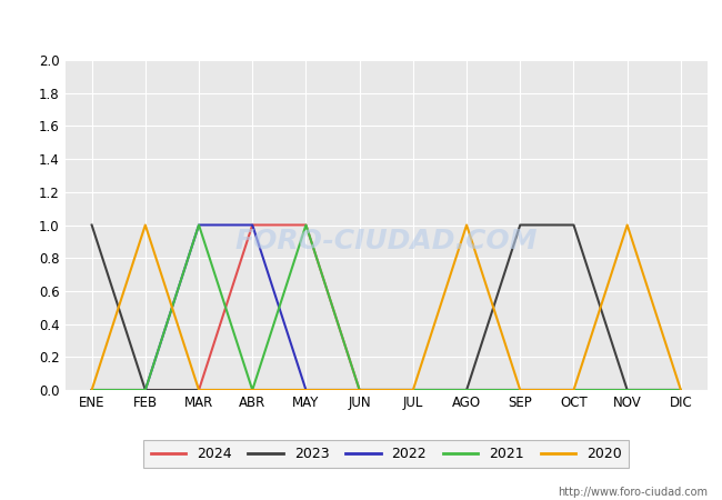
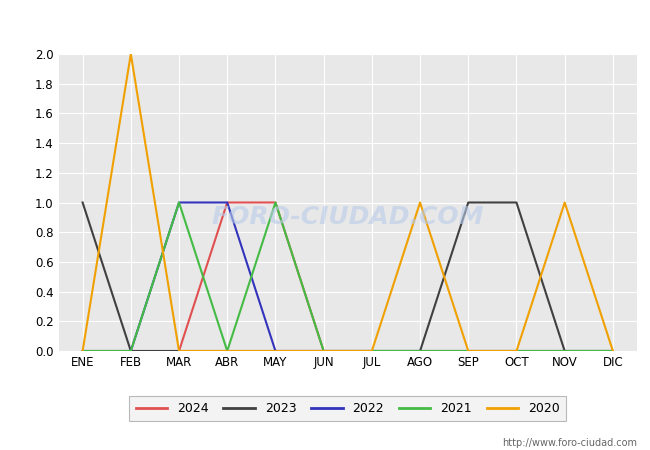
2020/FEB: 1 -> 2
